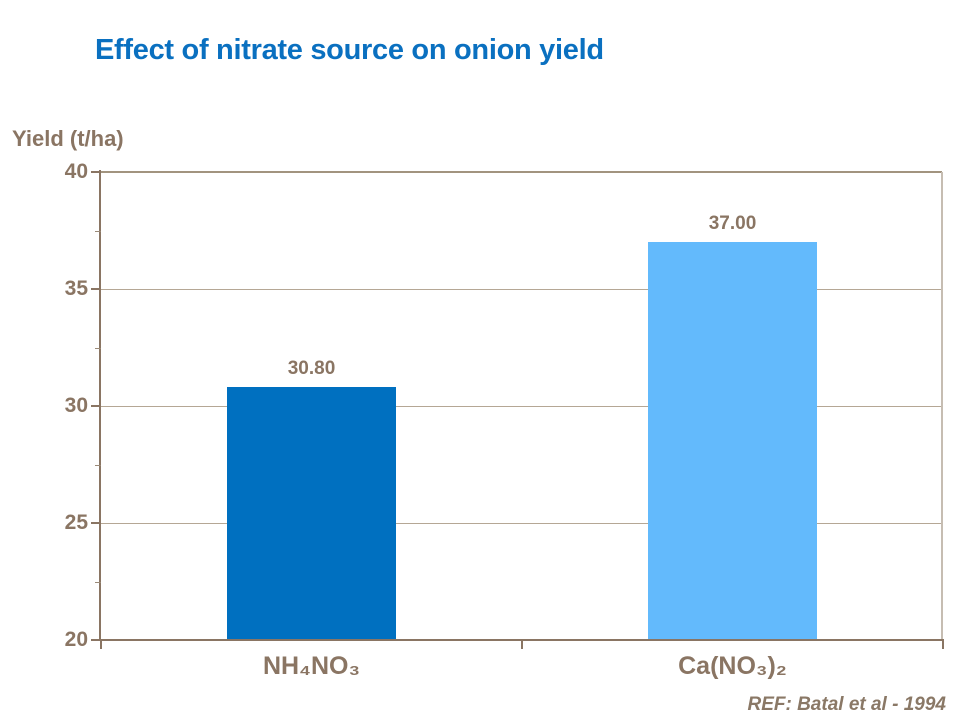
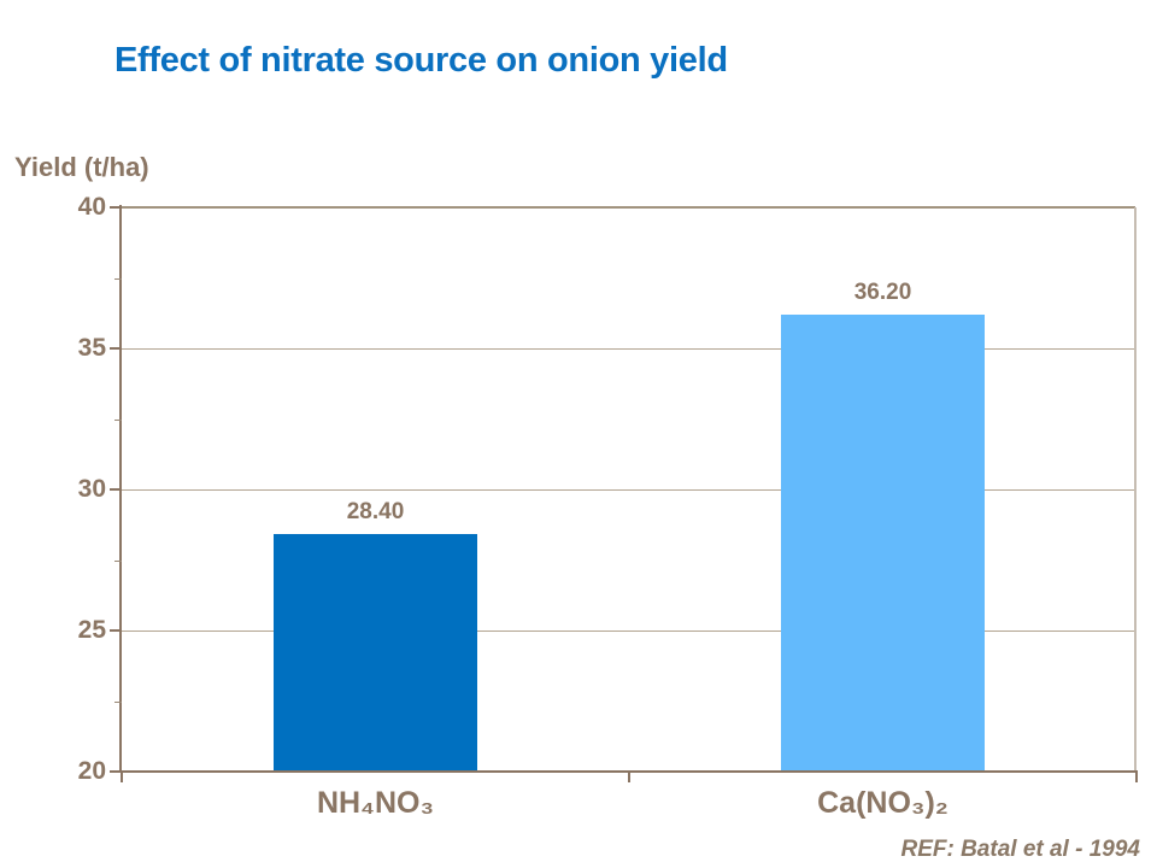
NH₄NO₃: 30.80 -> 28.40
Ca(NO₃)₂: 37.00 -> 36.20
